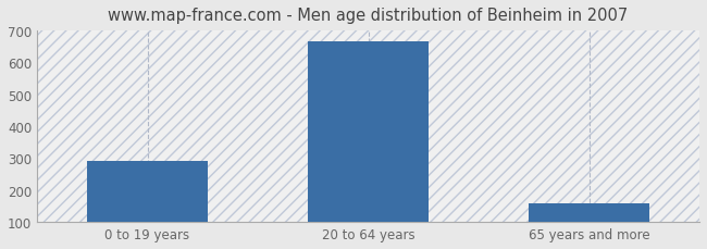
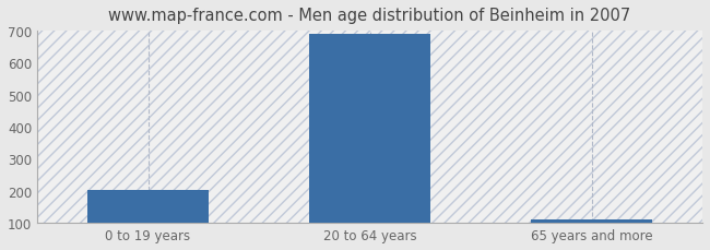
0 to 19 years: 290 -> 202
20 to 64 years: 665 -> 690
65 years and more: 160 -> 111
